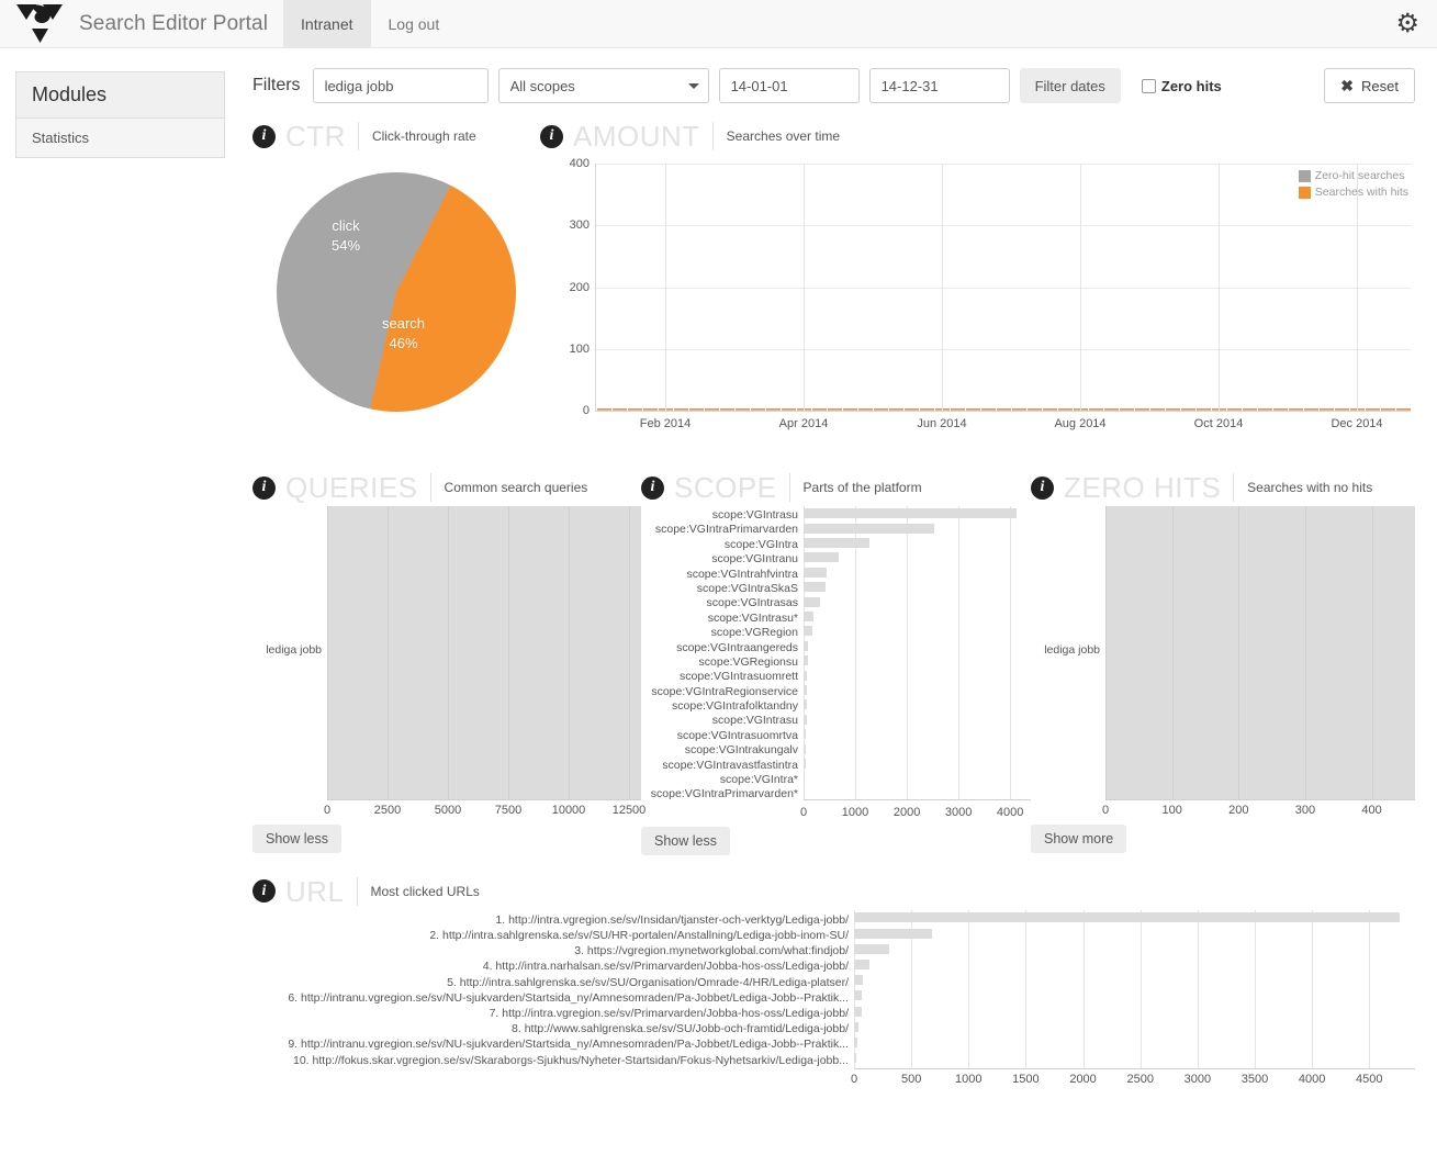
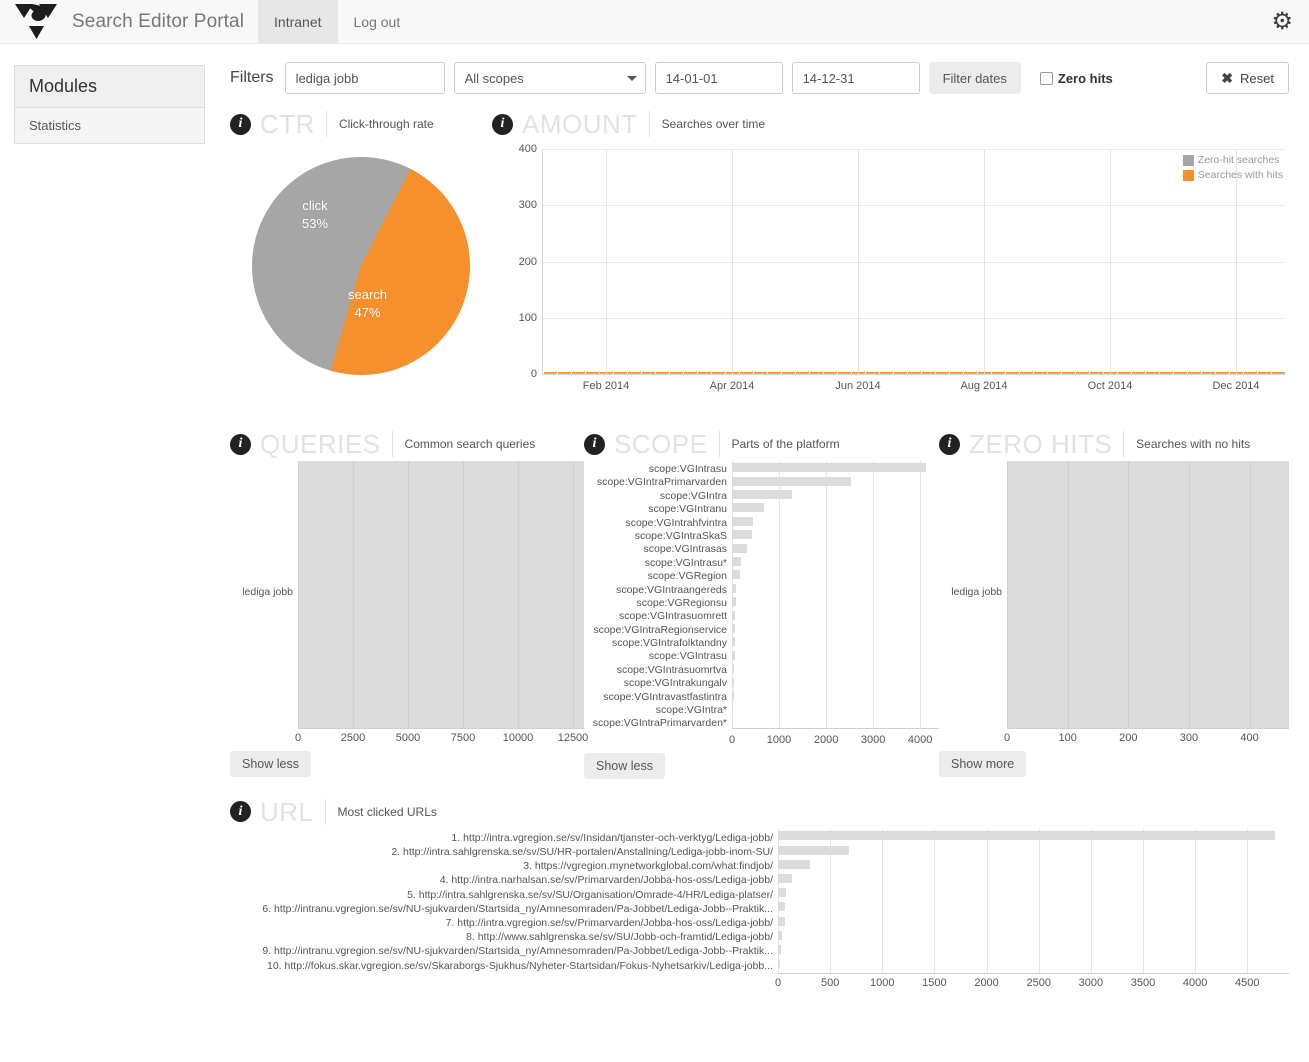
CTR/click: 54% -> 53%
CTR/search: 46% -> 47%
